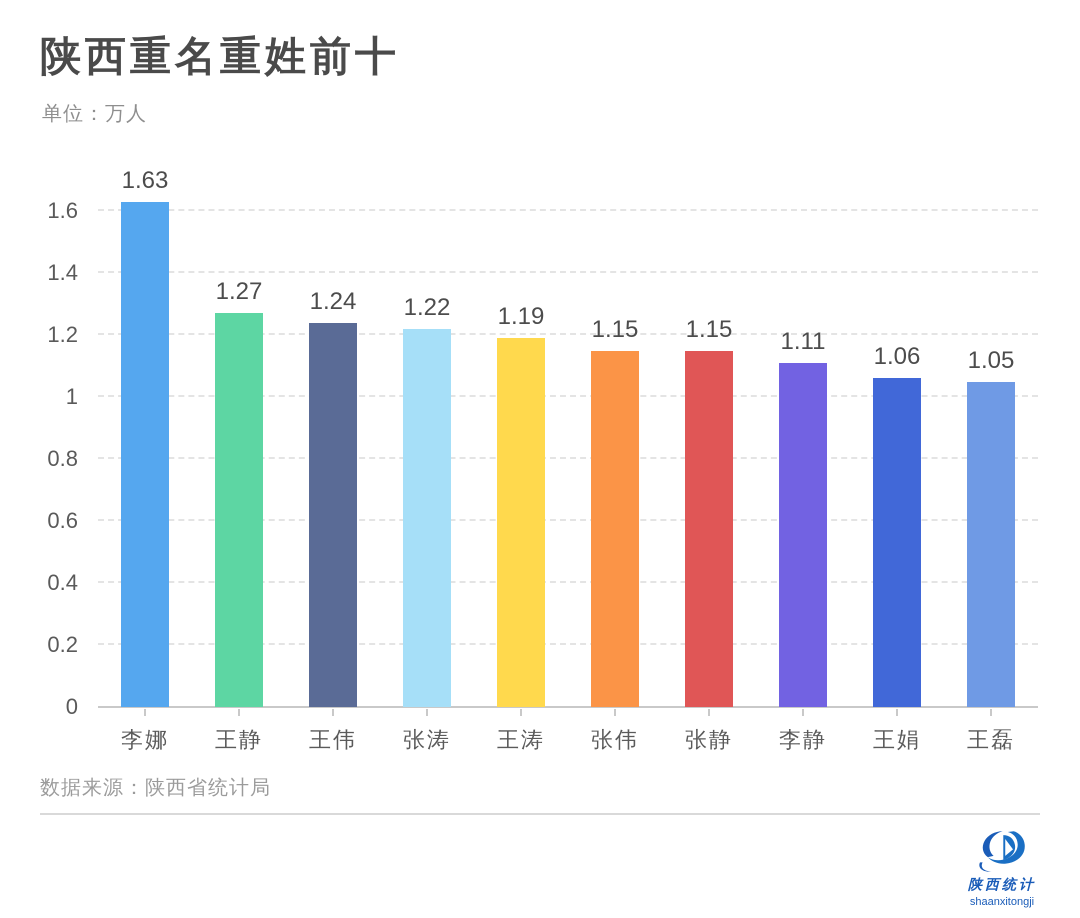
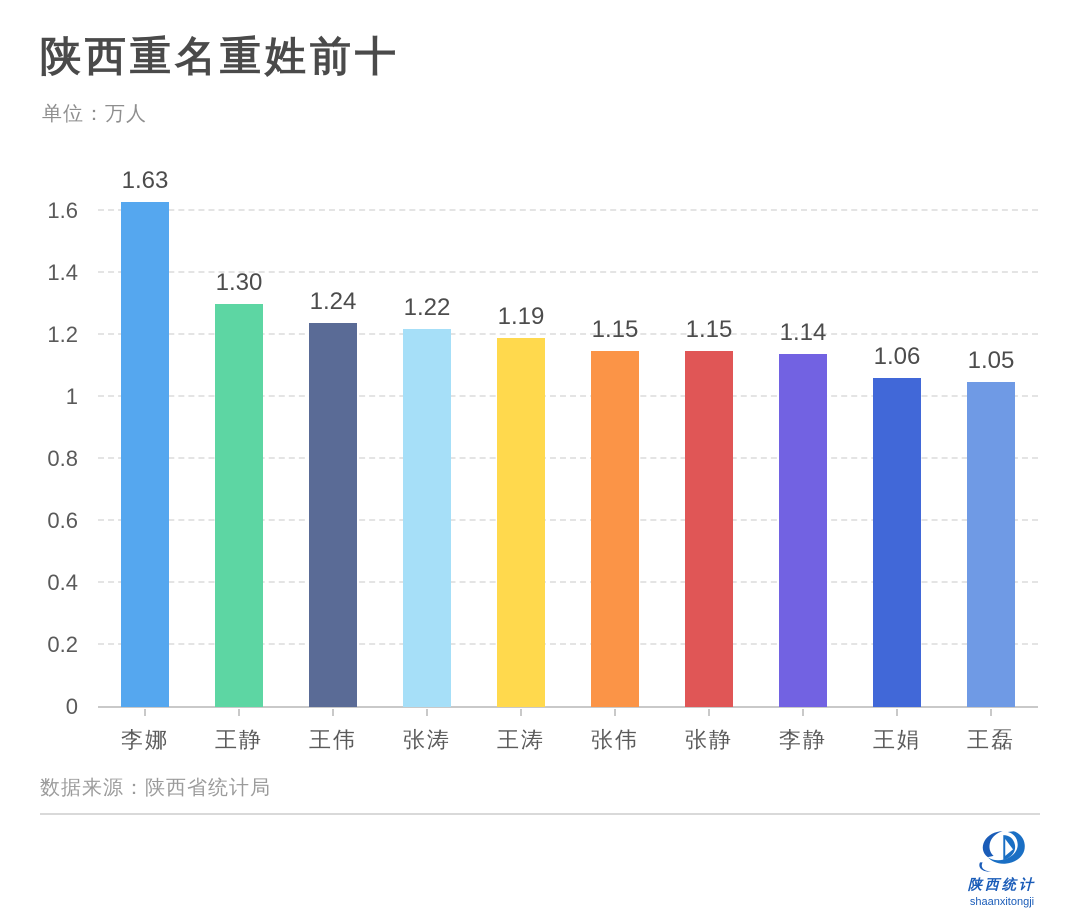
王静: 1.27 -> 1.30
李静: 1.11 -> 1.14
